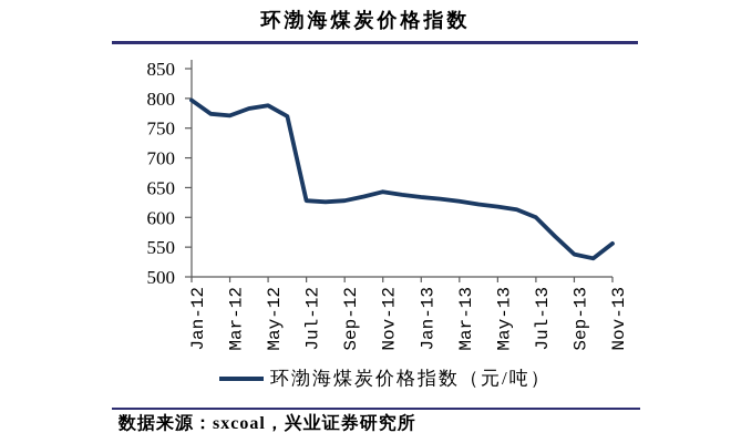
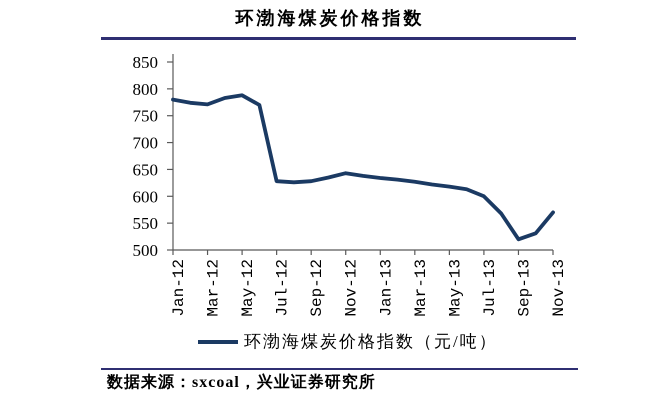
Jan-12: 800 -> 780
Sep-13: 540 -> 520
Nov-13: 560 -> 570
